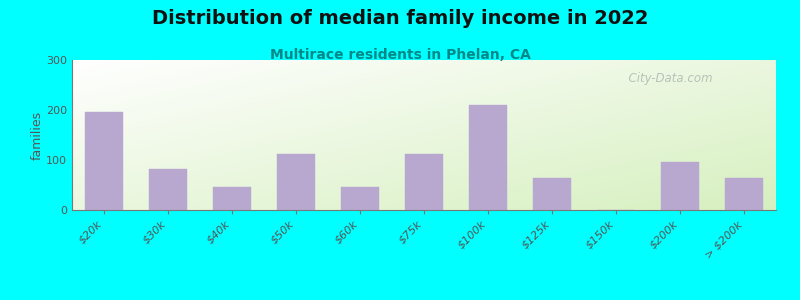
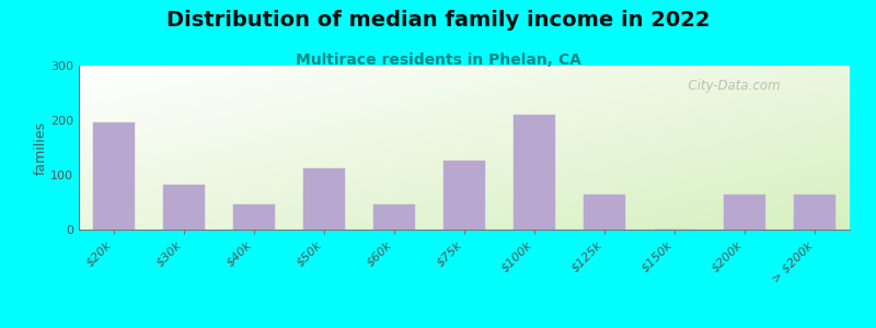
$75k: 112 -> 127
$200k: 96 -> 65
